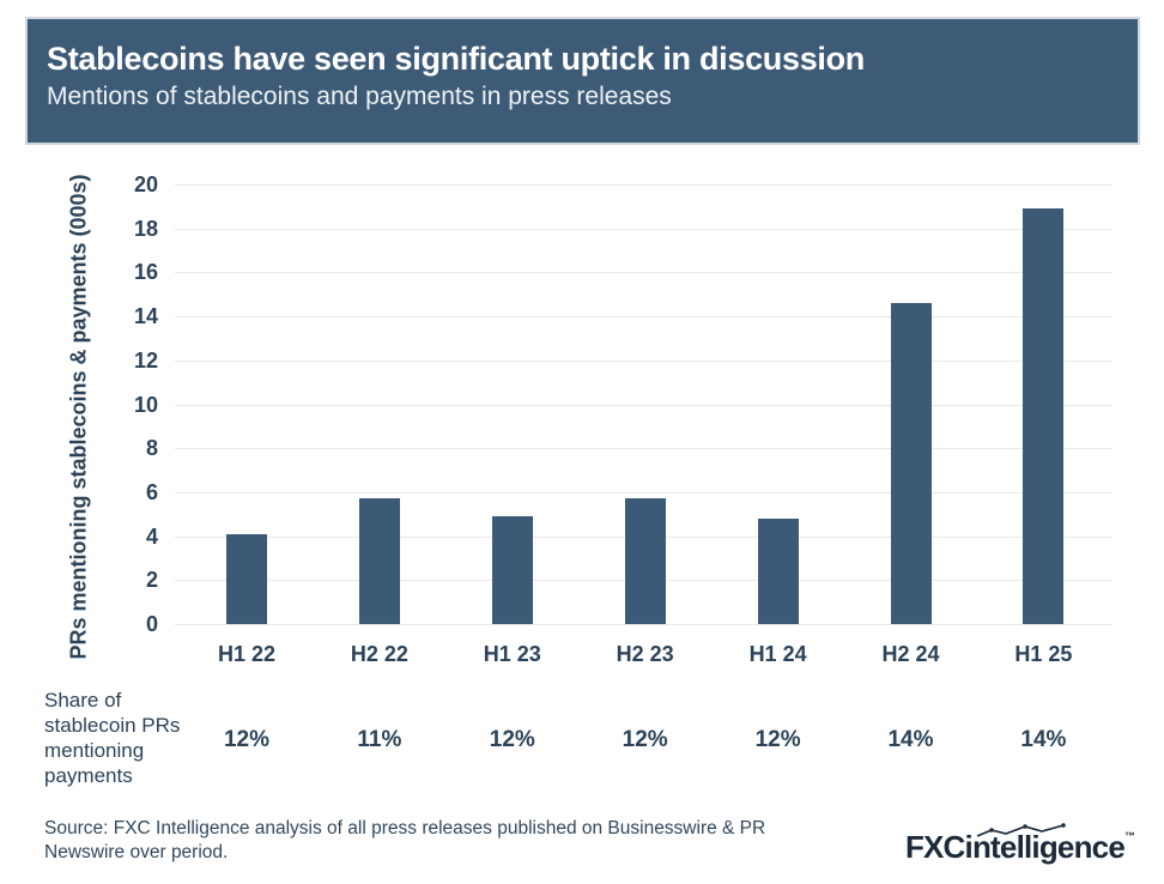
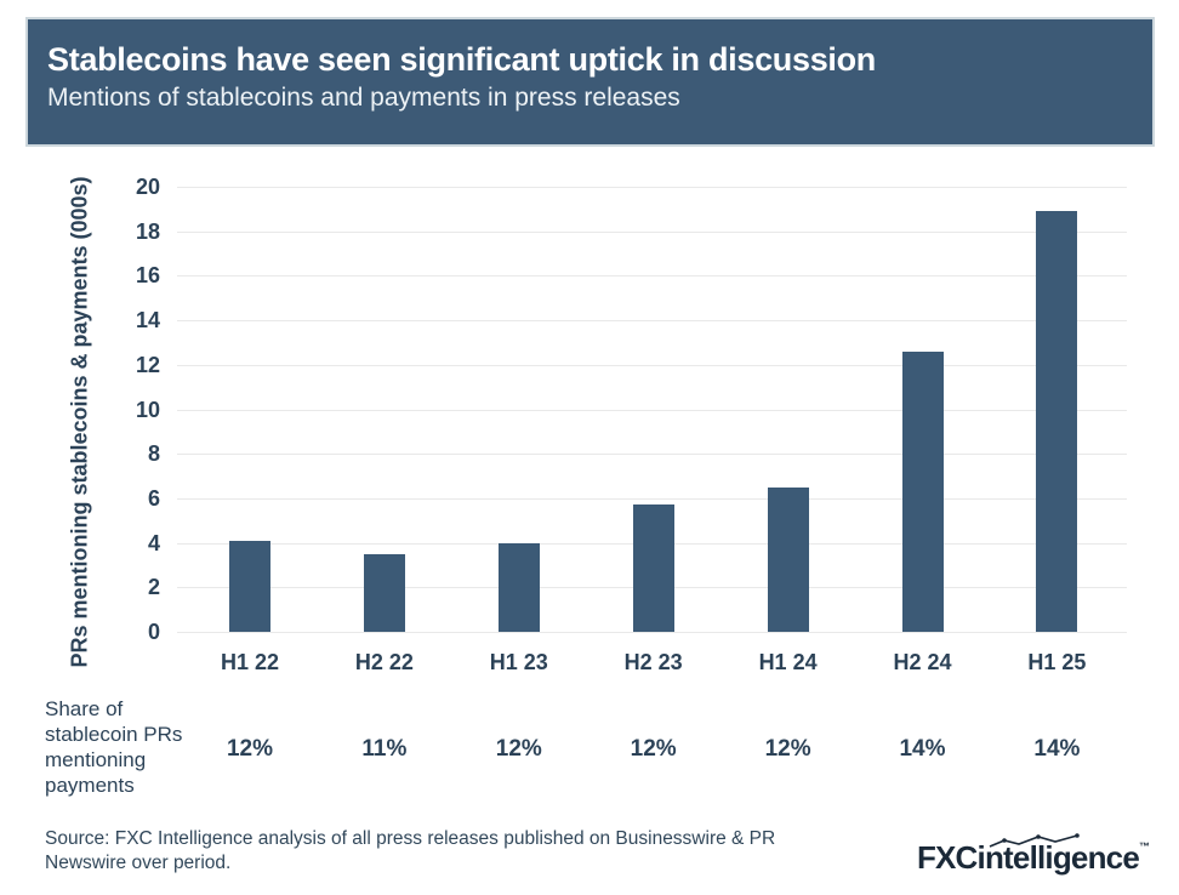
H2 22: 5.7 -> 3.5
H1 23: 4.9 -> 4.0
H1 24: 4.8 -> 6.5
H2 24: 14.6 -> 12.6
